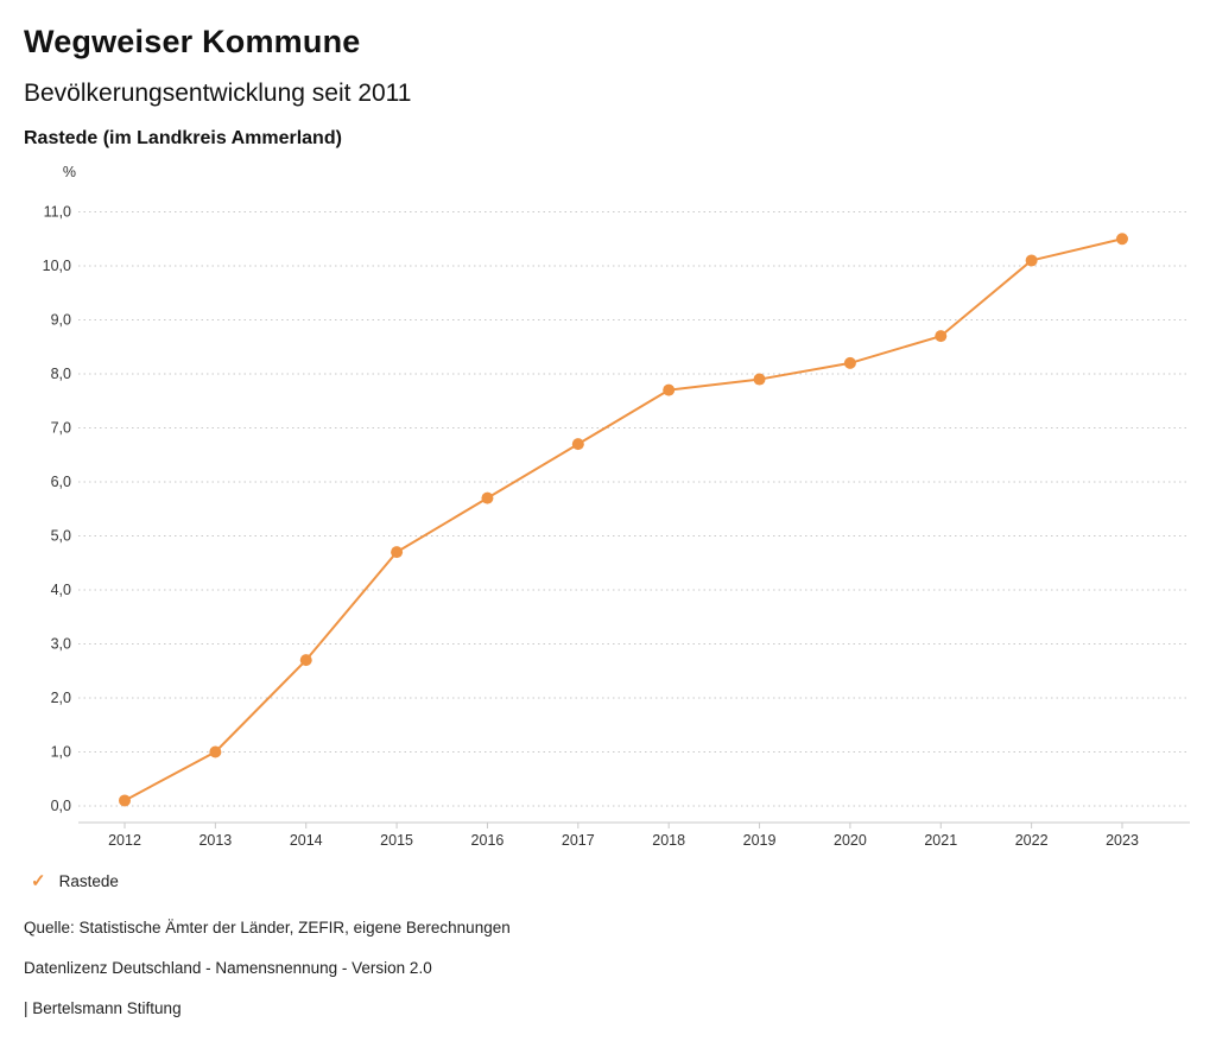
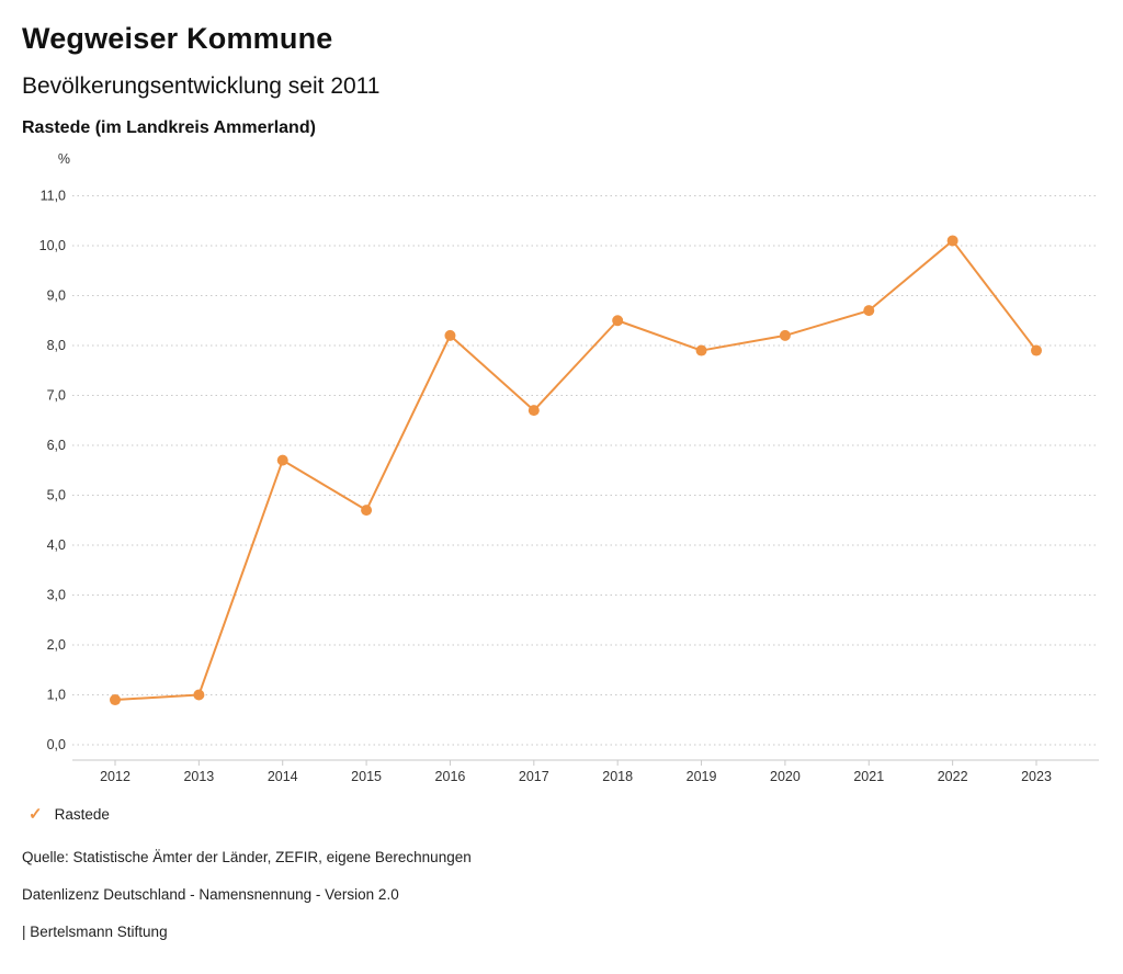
2012: 0,1 -> 0,9
2014: 2,7 -> 5,7
2016: 5,7 -> 8,2
2018: 7,7 -> 8,5
2023: 10,5 -> 7,9
